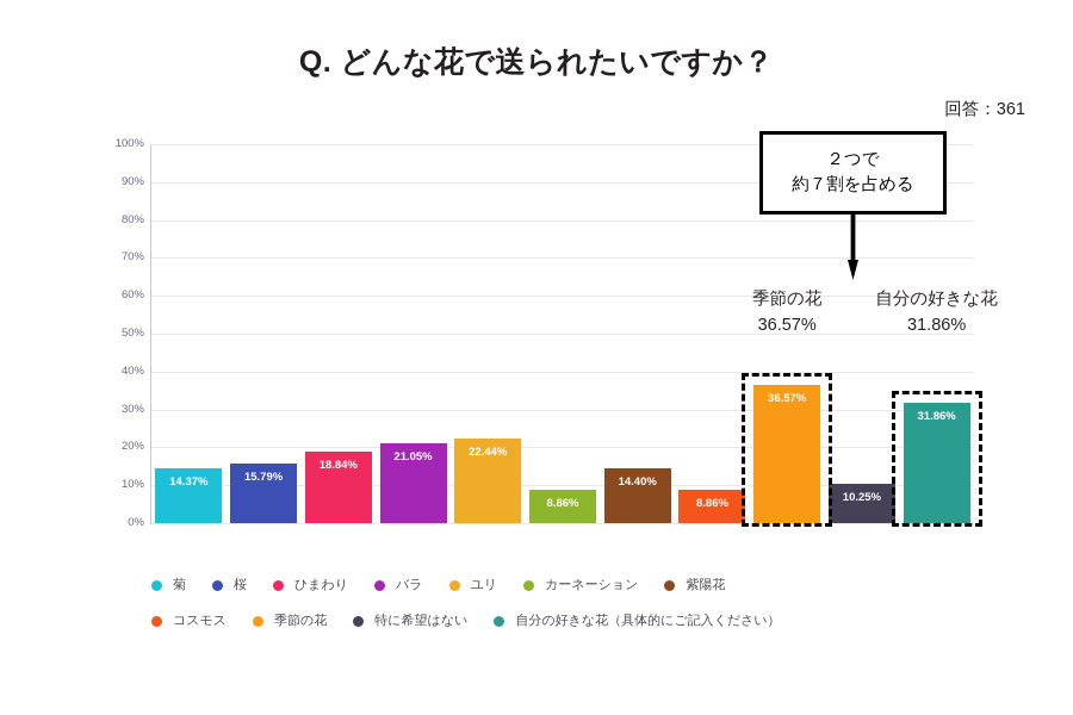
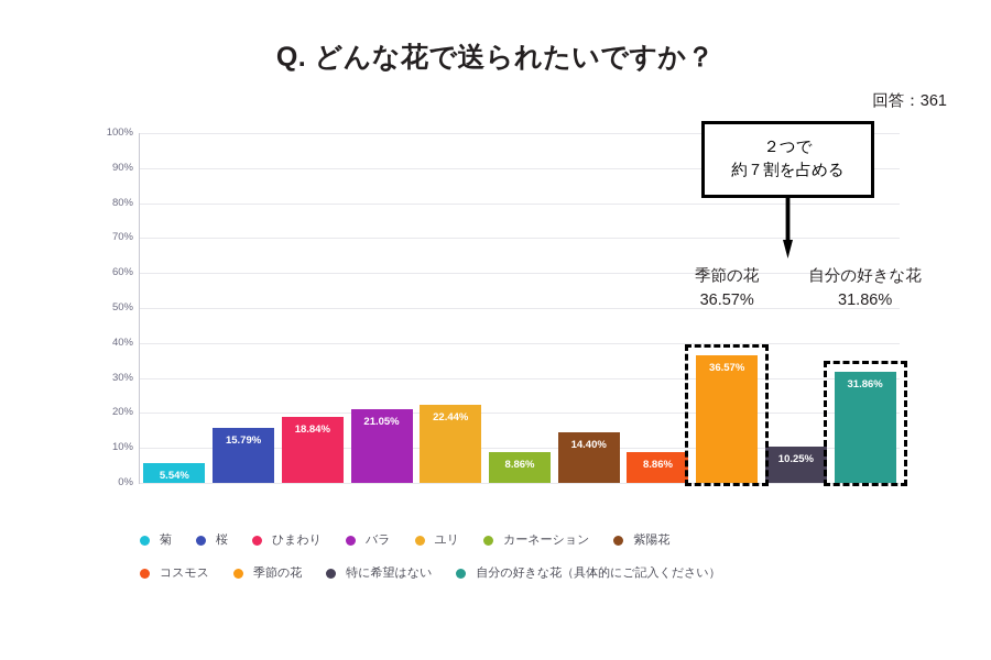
菊: 14.37% -> 5.54%
